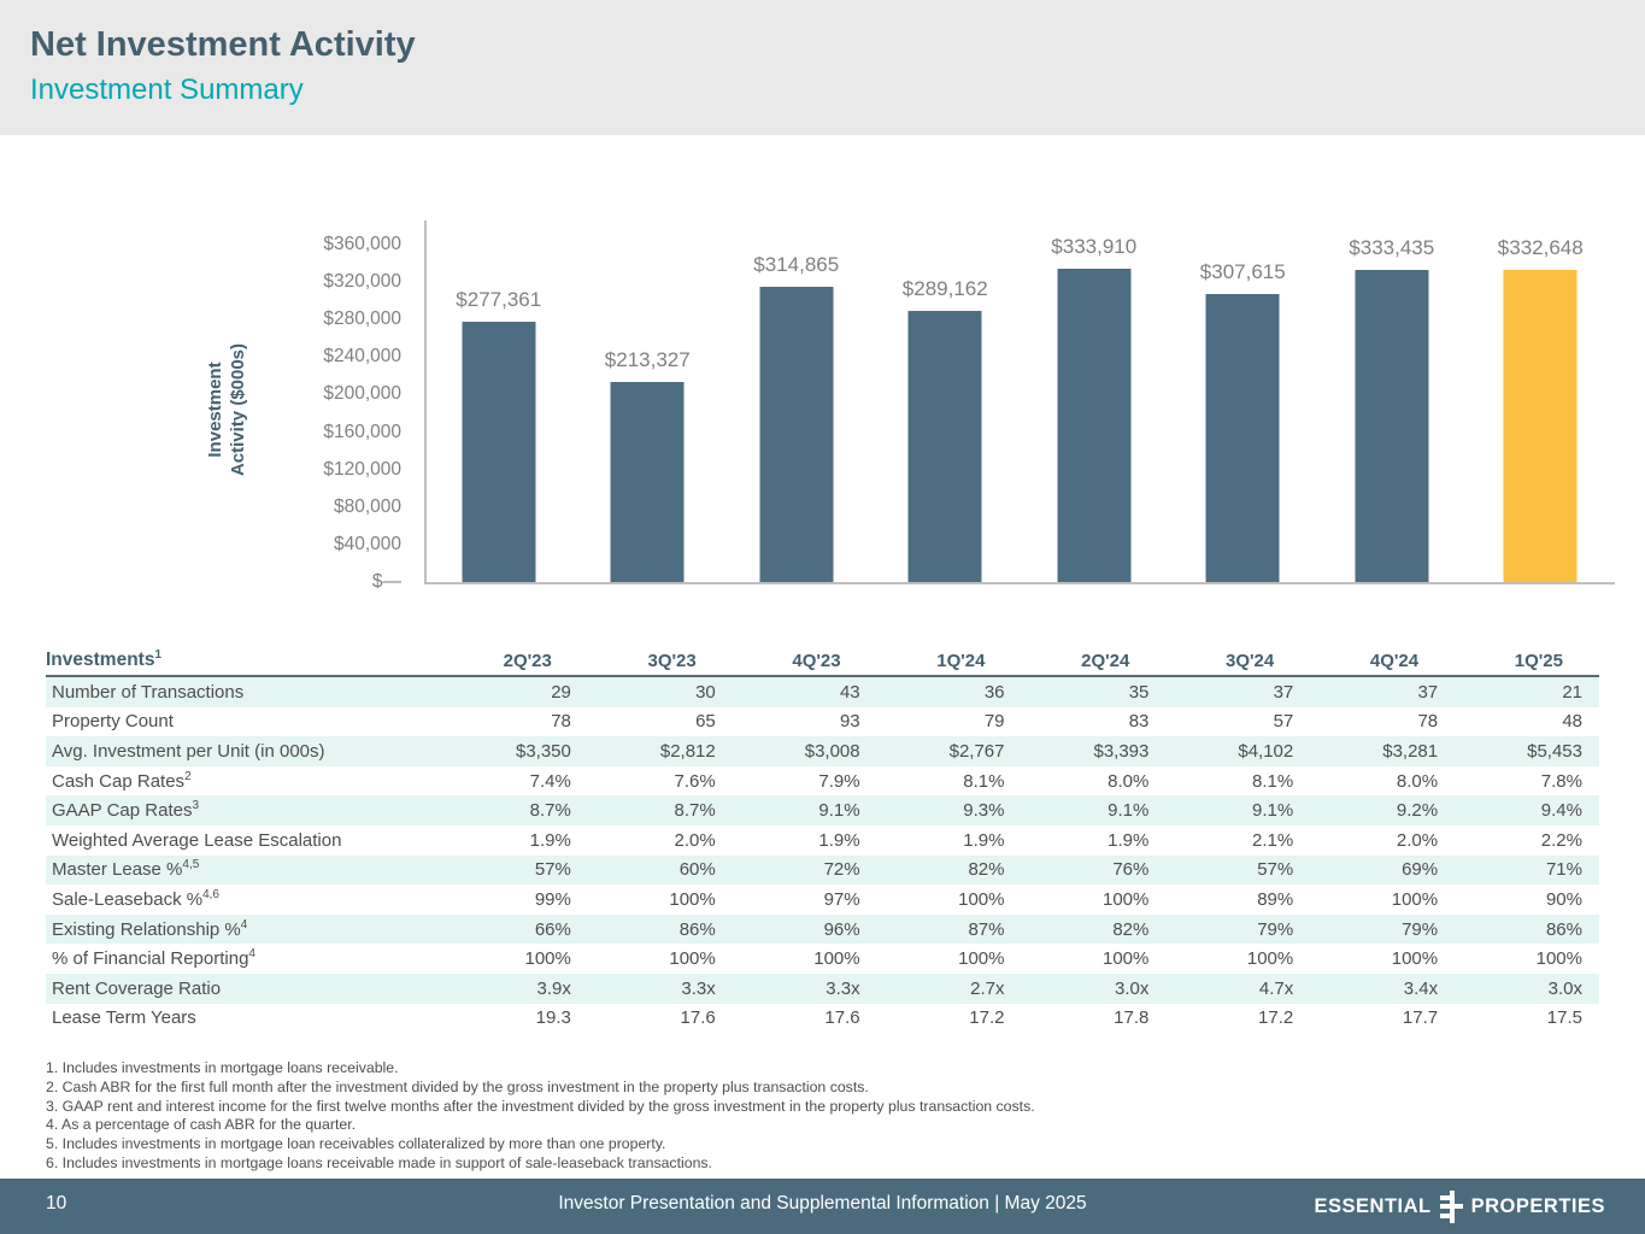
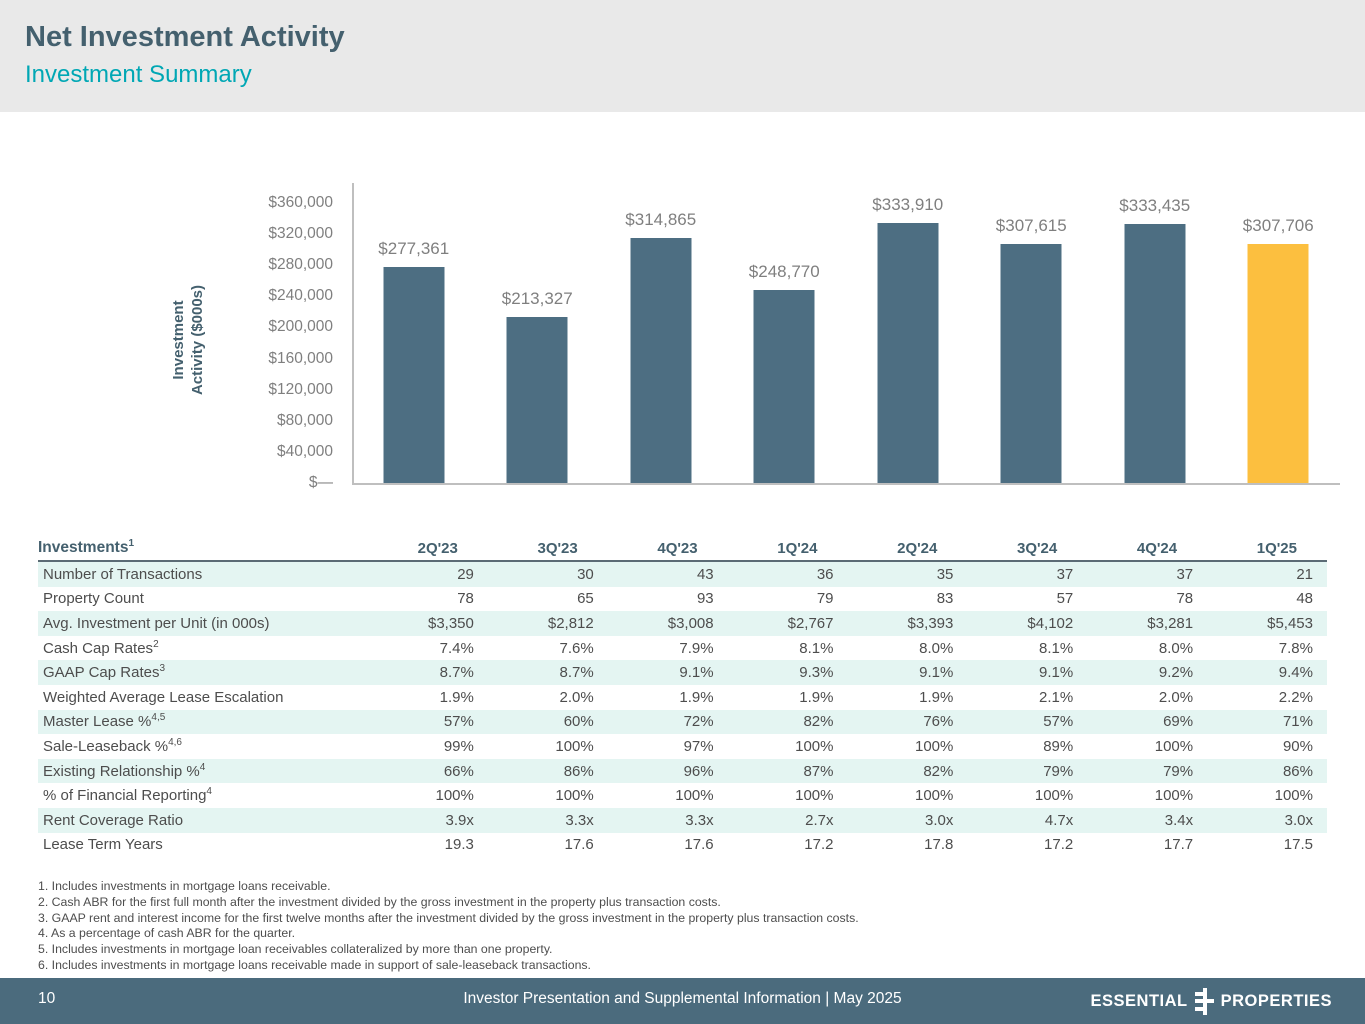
1Q'24: $289,162 -> $248,770
1Q'25: $332,648 -> $307,706
